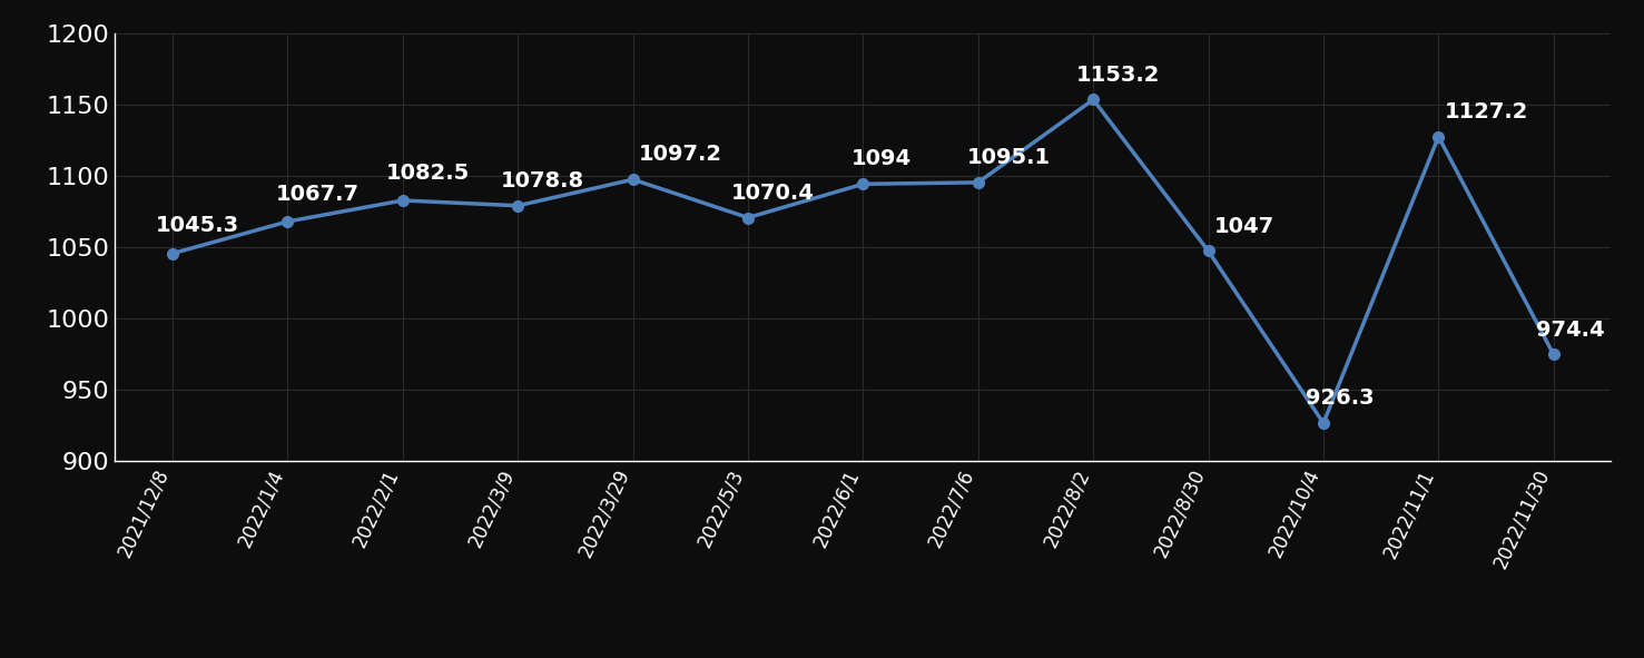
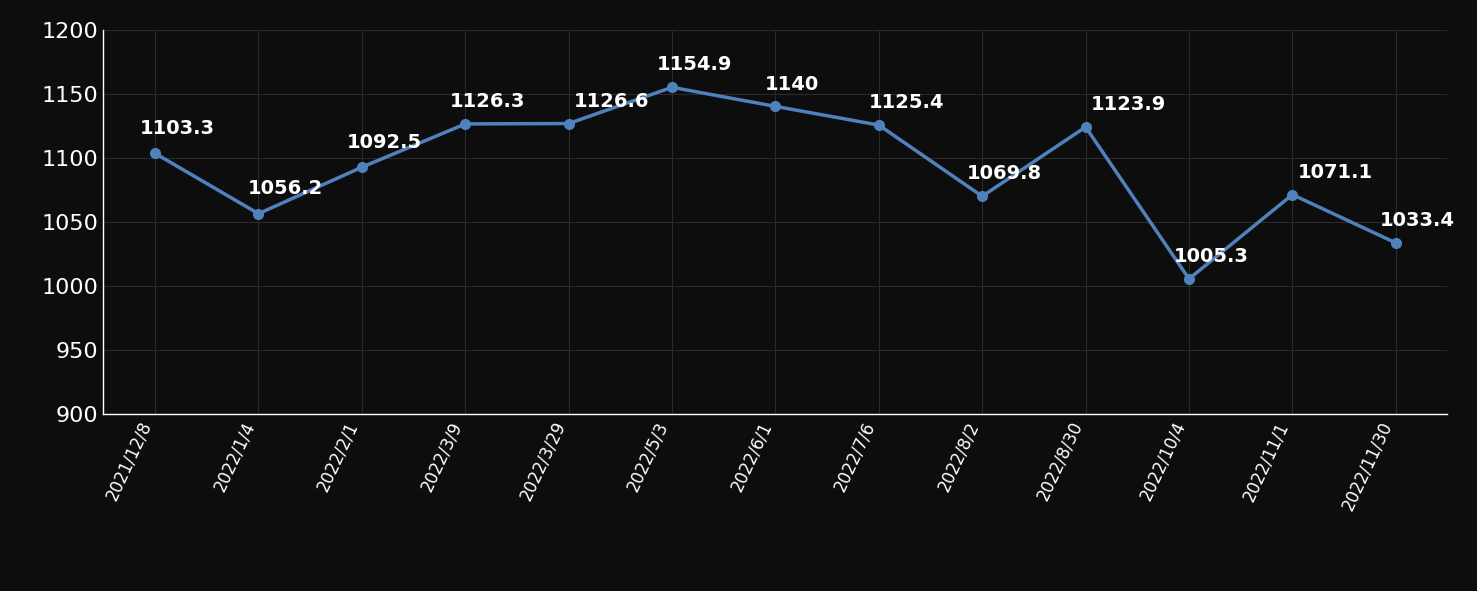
2021/12/8: 1045.3 -> 1103.3
2022/1/4: 1067.7 -> 1056.2
2022/2/1: 1082.5 -> 1092.5
2022/3/9: 1078.8 -> 1126.3
2022/3/29: 1097.2 -> 1126.6
2022/5/3: 1070.4 -> 1154.9
2022/6/1: 1094 -> 1140
2022/7/6: 1095.1 -> 1125.4
2022/8/2: 1153.2 -> 1069.8
2022/8/30: 1047 -> 1123.9
2022/10/4: 926.3 -> 1005.3
2022/11/1: 1127.2 -> 1071.1
2022/11/30: 974.4 -> 1033.4
